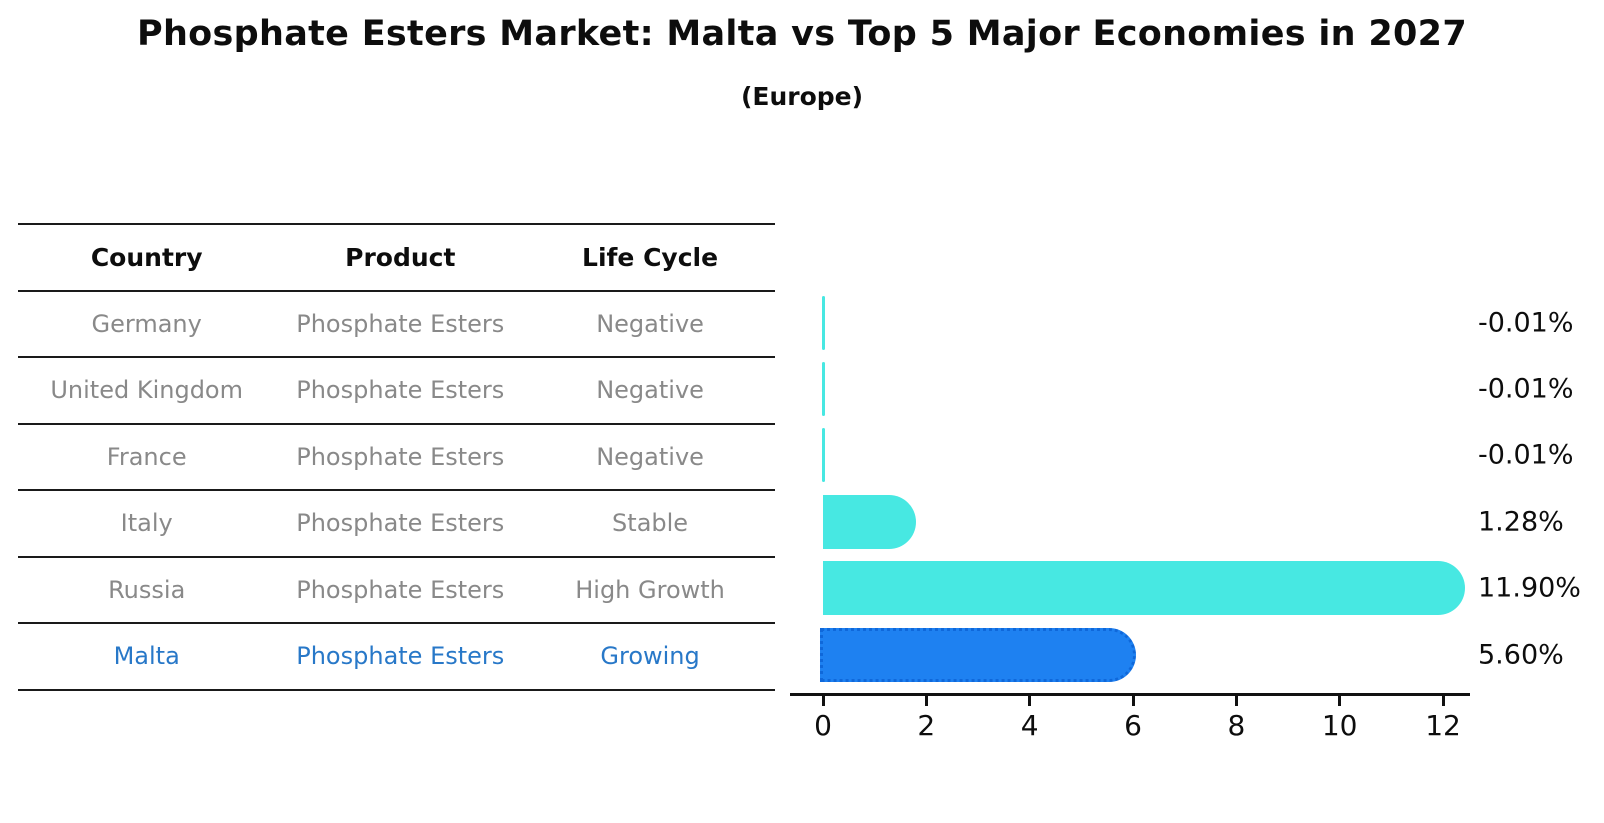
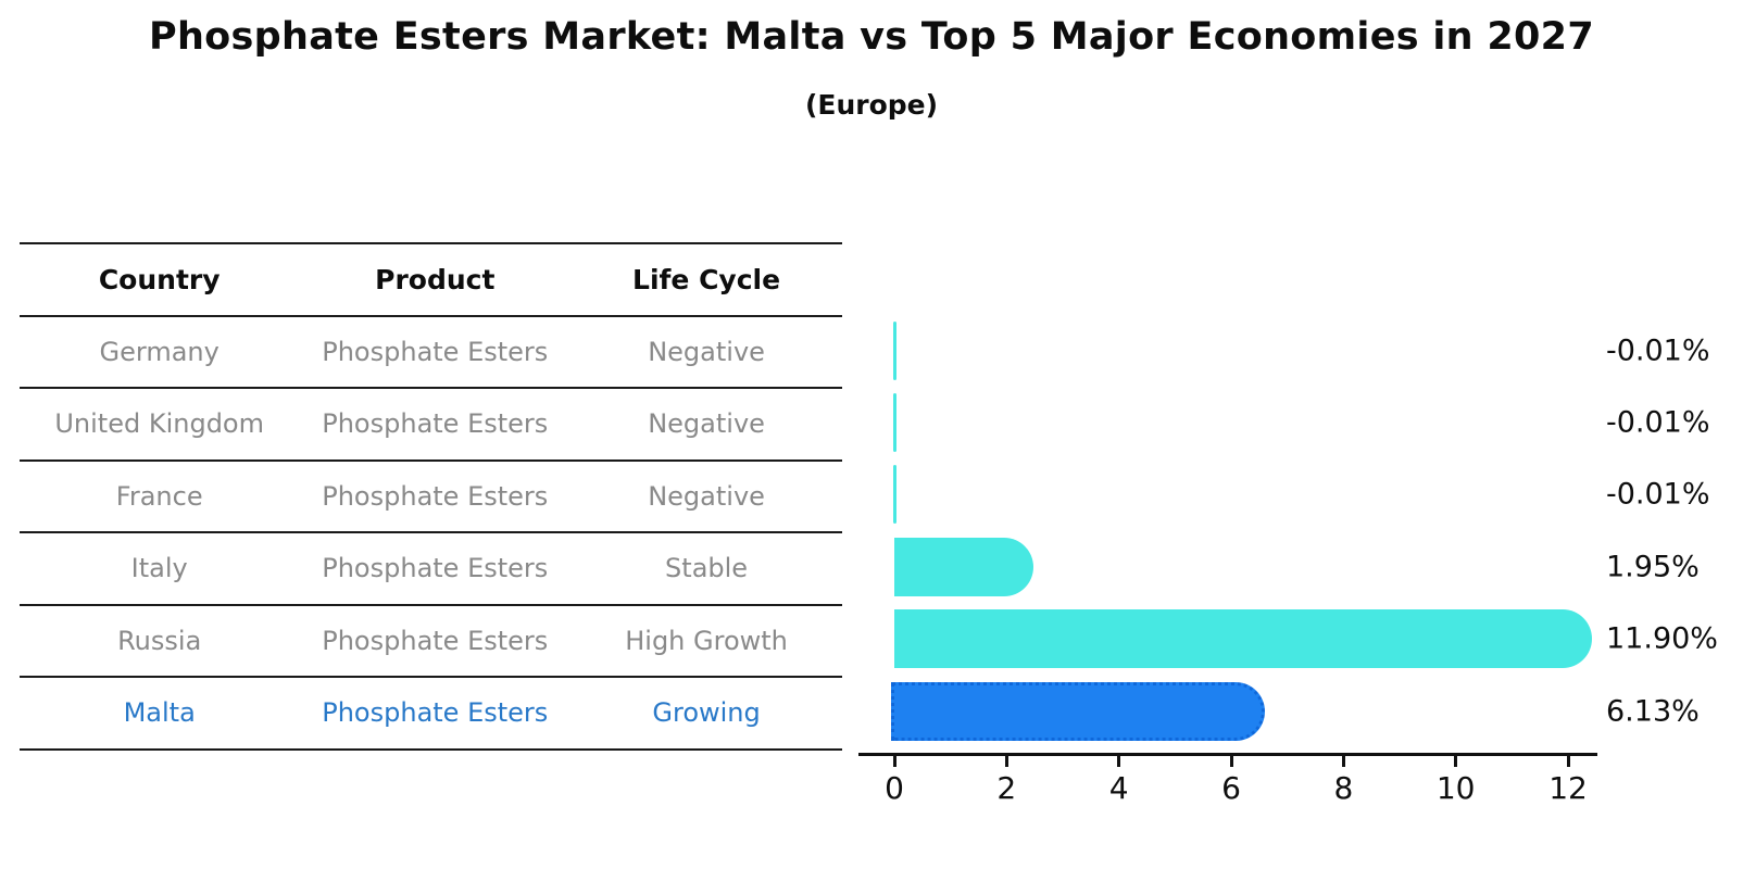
Italy: 1.28% -> 1.95%
Malta: 5.60% -> 6.13%
